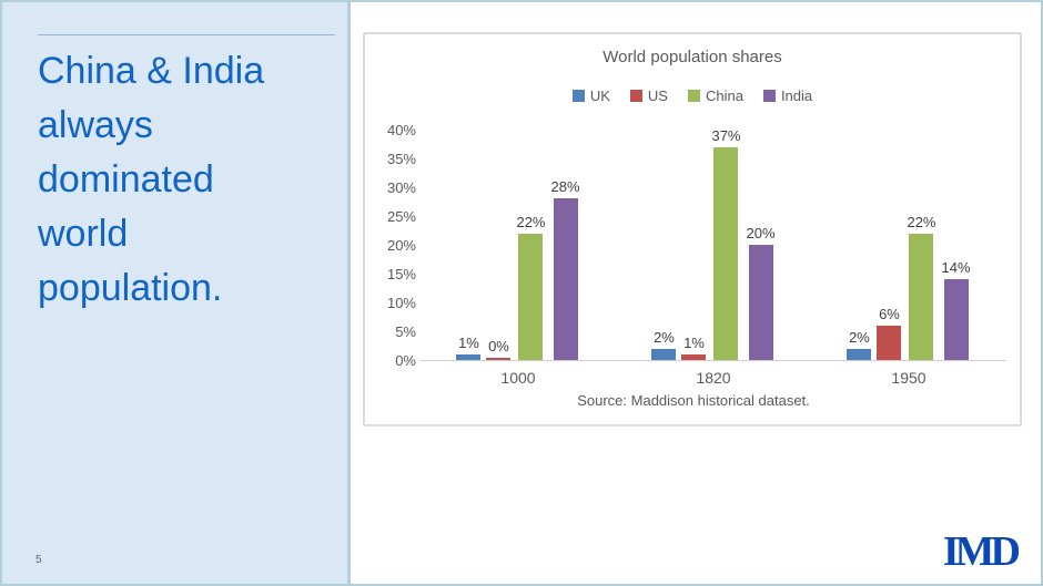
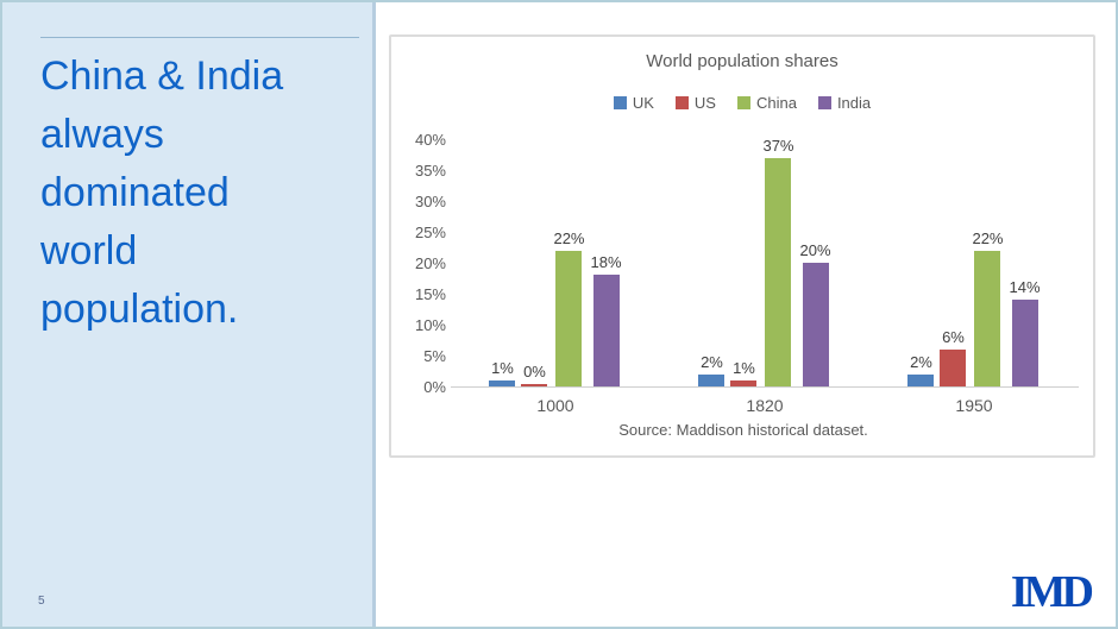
India/1000: 28% -> 18%
